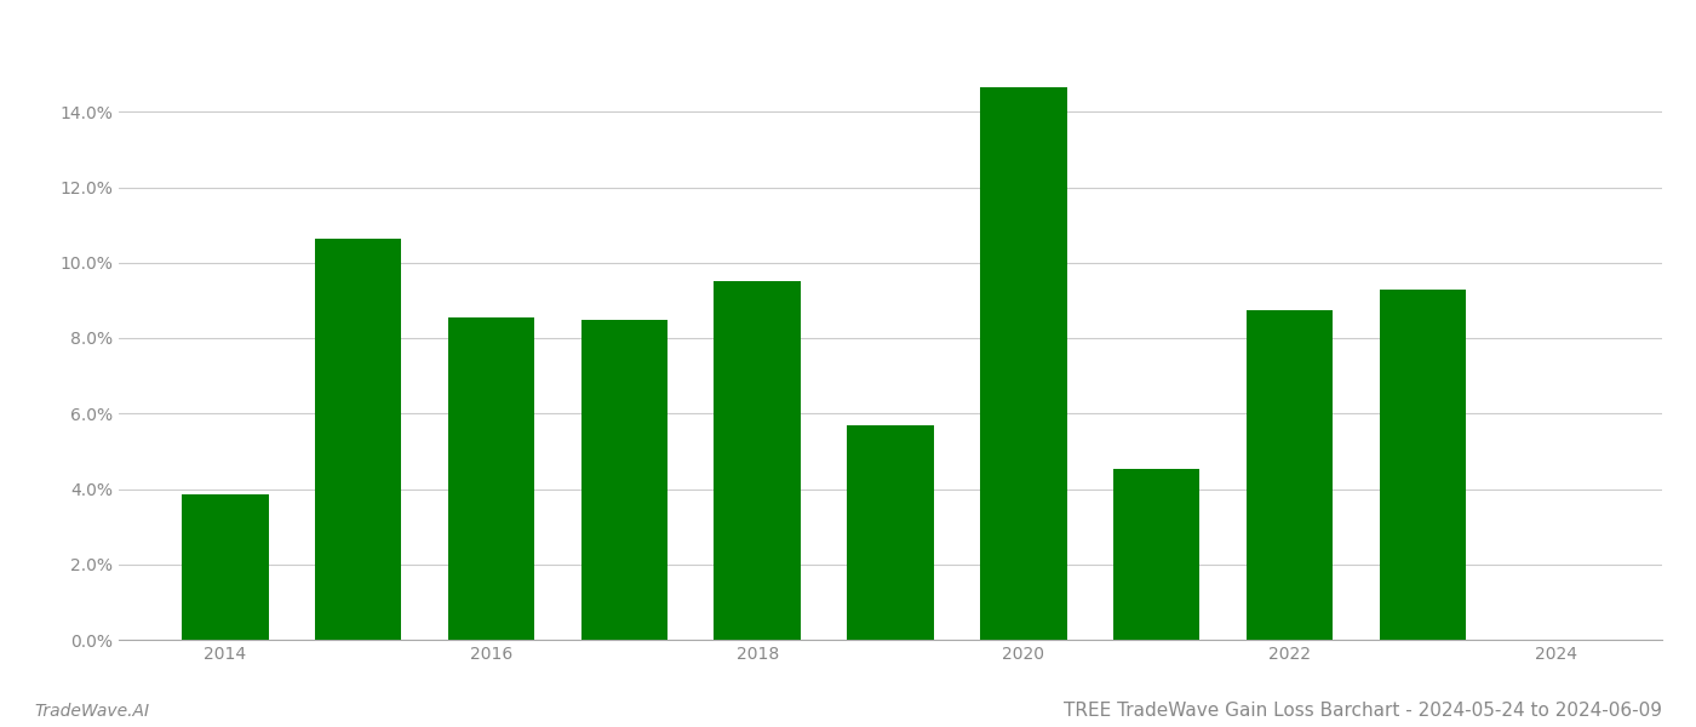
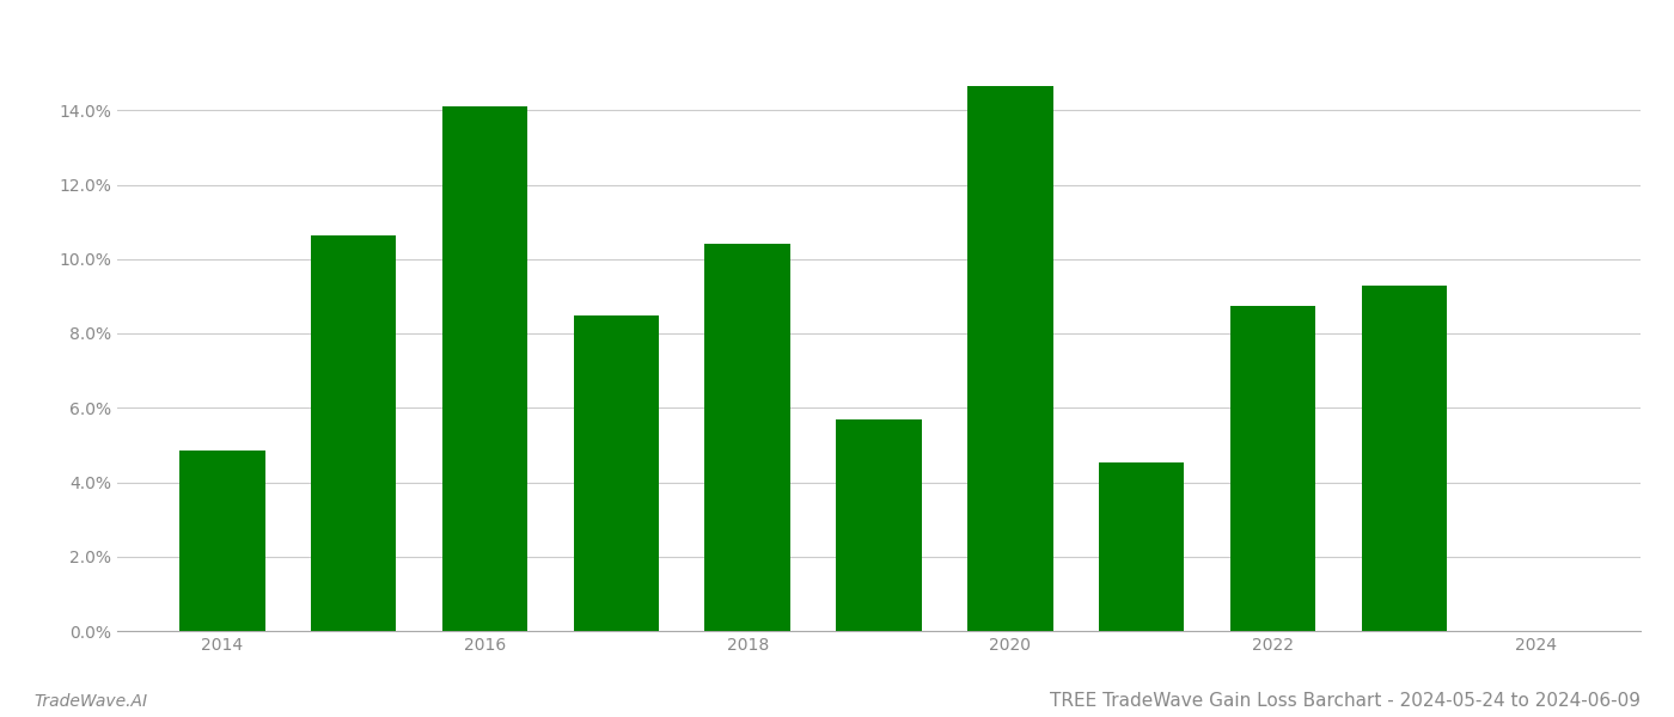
2014: 3.85% -> 4.85%
2016: 8.55% -> 14.10%
2018: 9.50% -> 10.40%
